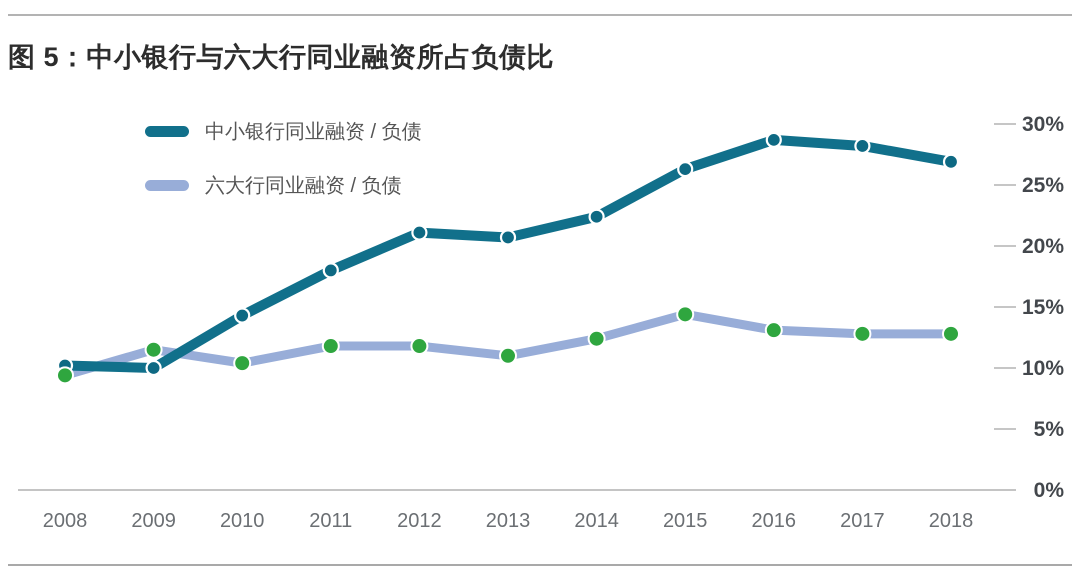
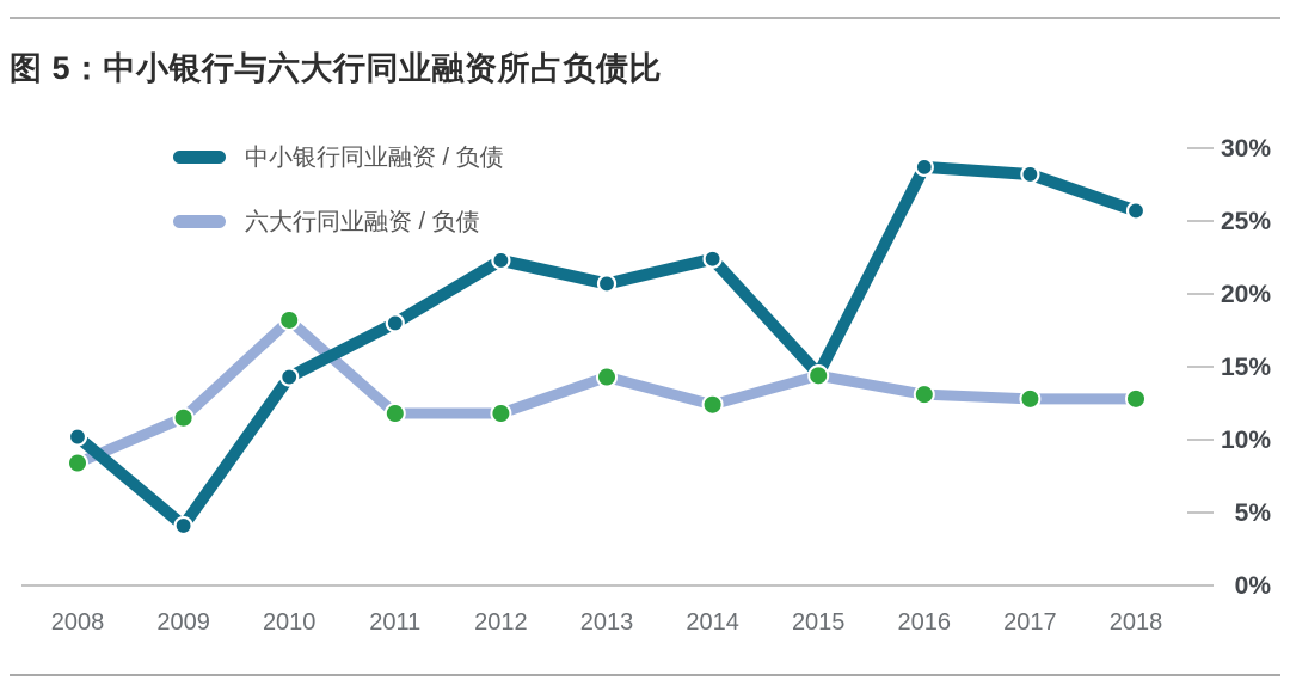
六大行同业融资 / 负债/2008: 9.4% -> 8.4%
中小银行同业融资 / 负债/2009: 10.0% -> 4.1%
六大行同业融资 / 负债/2010: 10.4% -> 18.2%
中小银行同业融资 / 负债/2012: 21.1% -> 22.3%
六大行同业融资 / 负债/2013: 11.0% -> 14.3%
中小银行同业融资 / 负债/2015: 26.3% -> 14.5%
中小银行同业融资 / 负债/2018: 26.9% -> 25.7%
